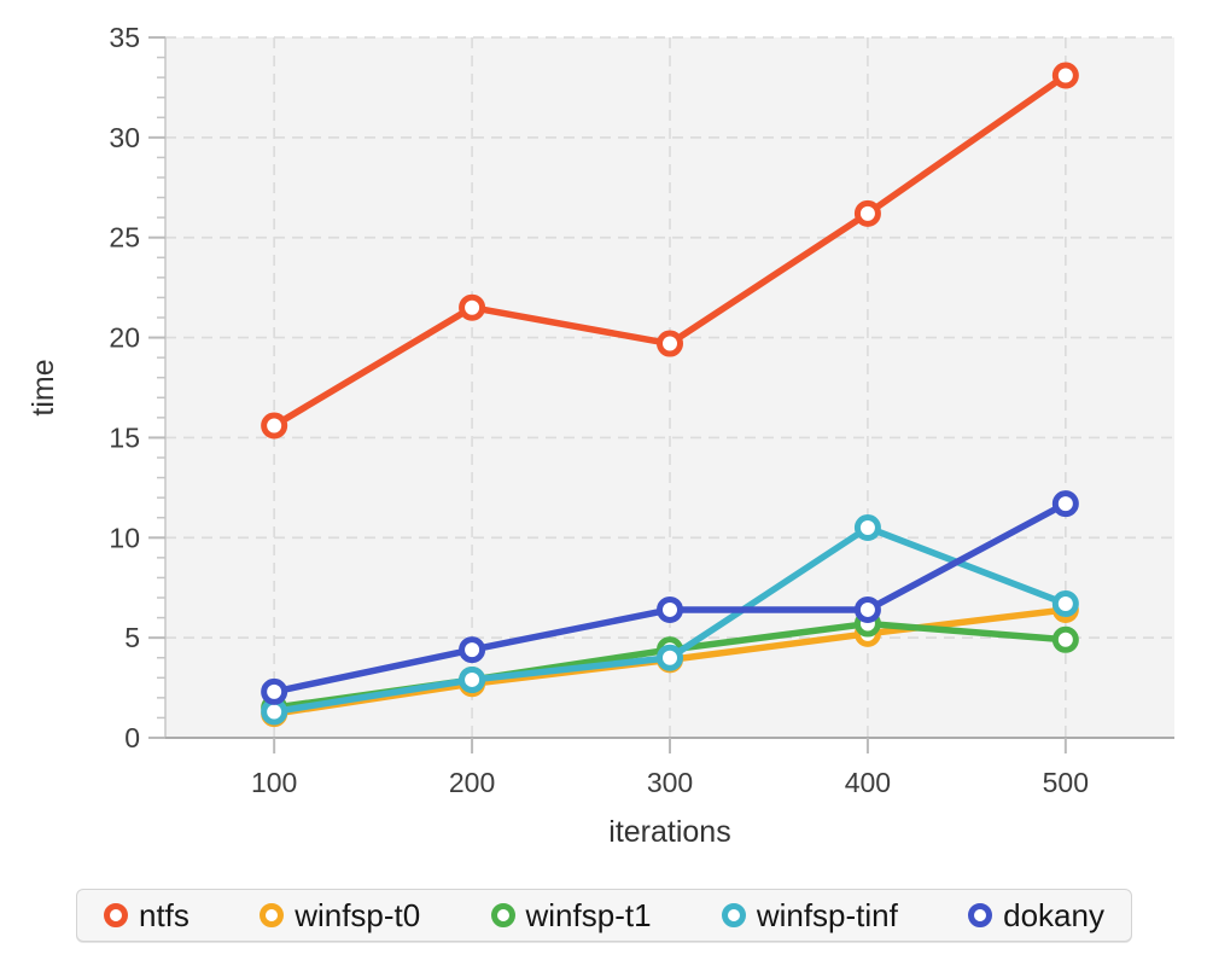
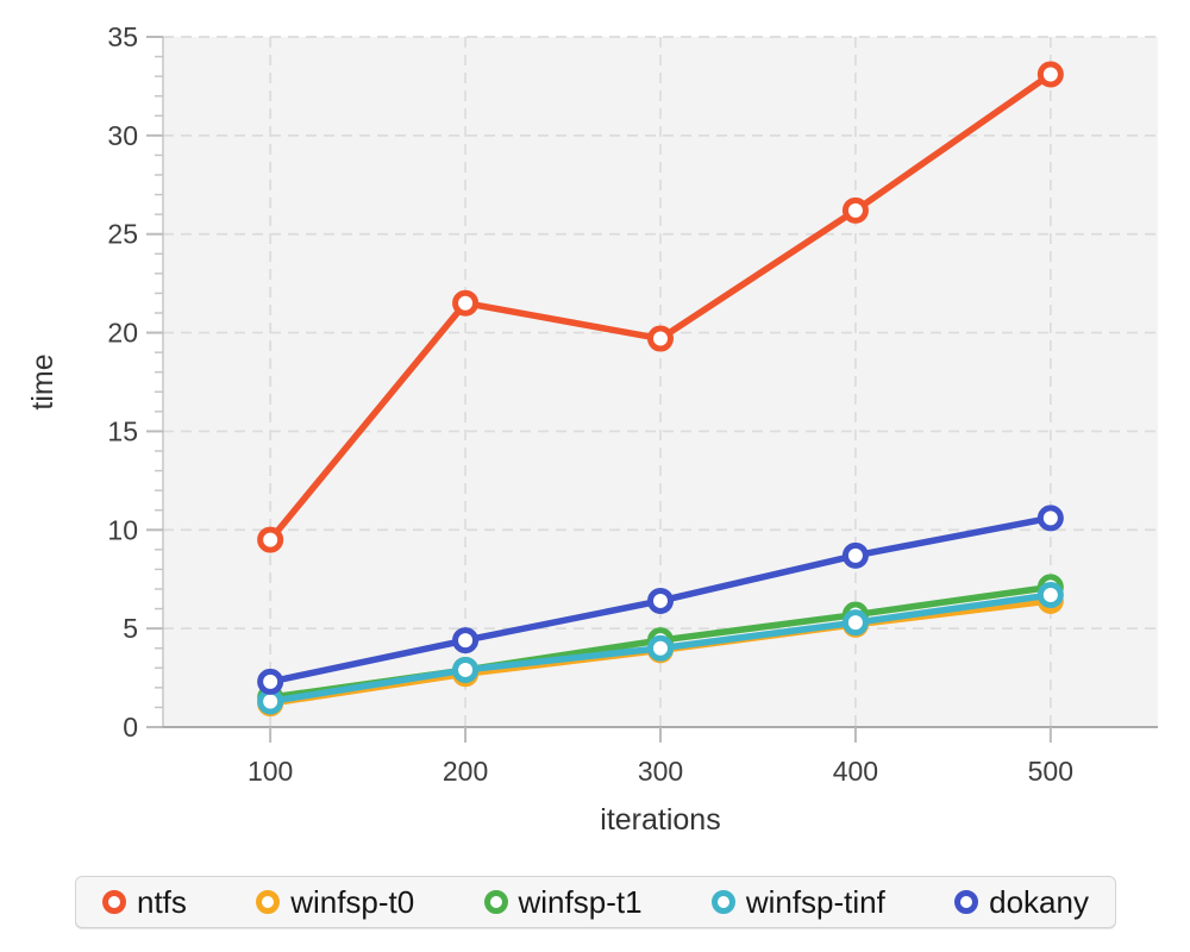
ntfs/100: 15.6 -> 9.5
winfsp-tinf/400: 10.5 -> 5.3
dokany/400: 6.4 -> 8.7
winfsp-t1/500: 4.9 -> 7.1
dokany/500: 11.7 -> 10.6
